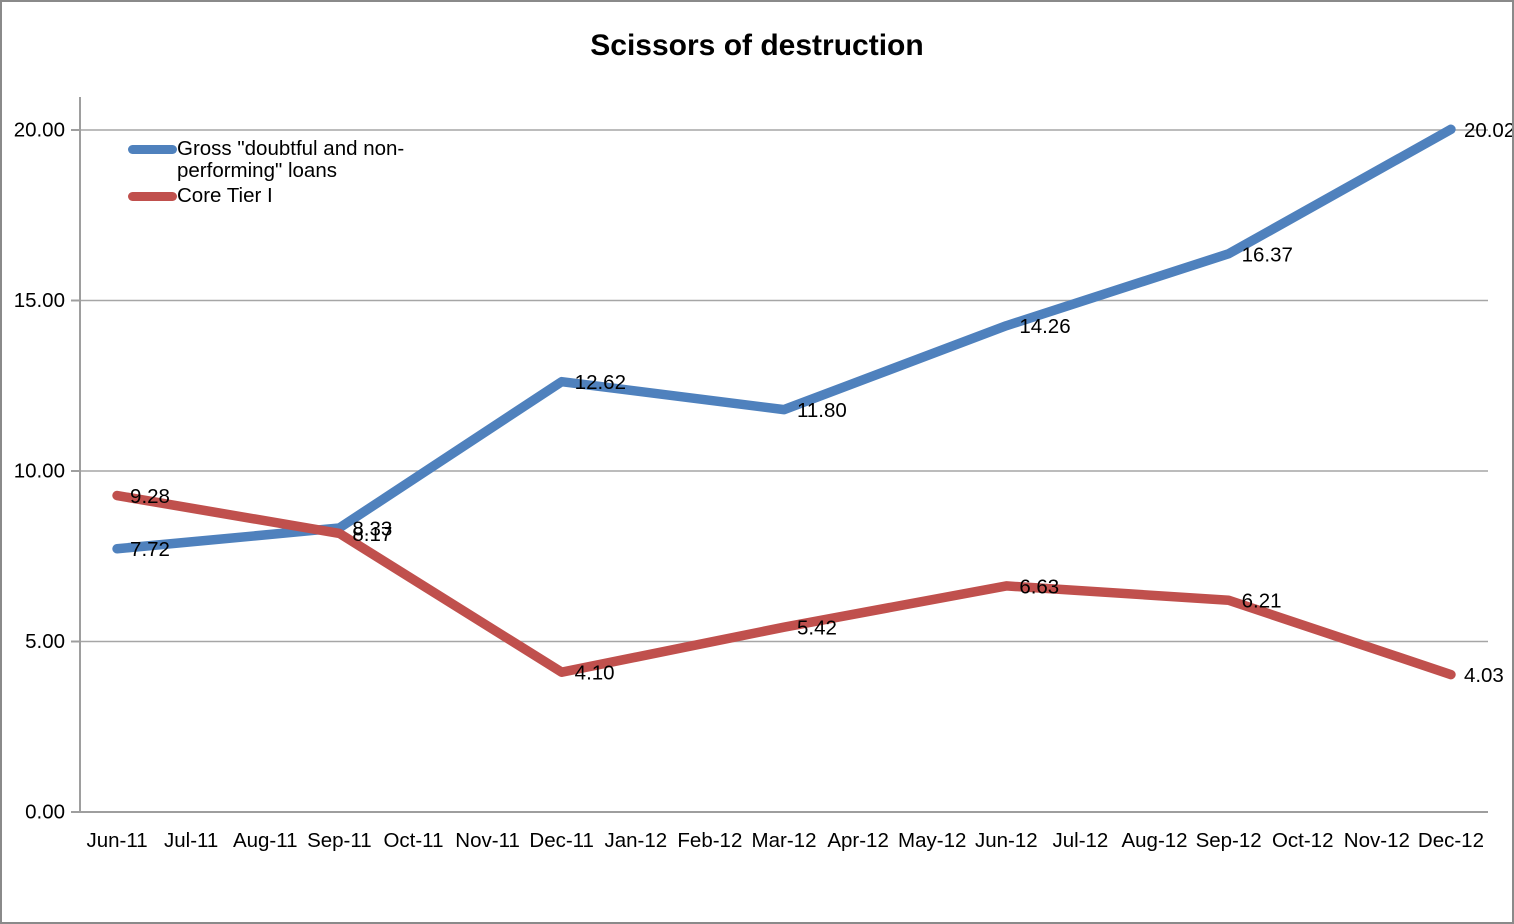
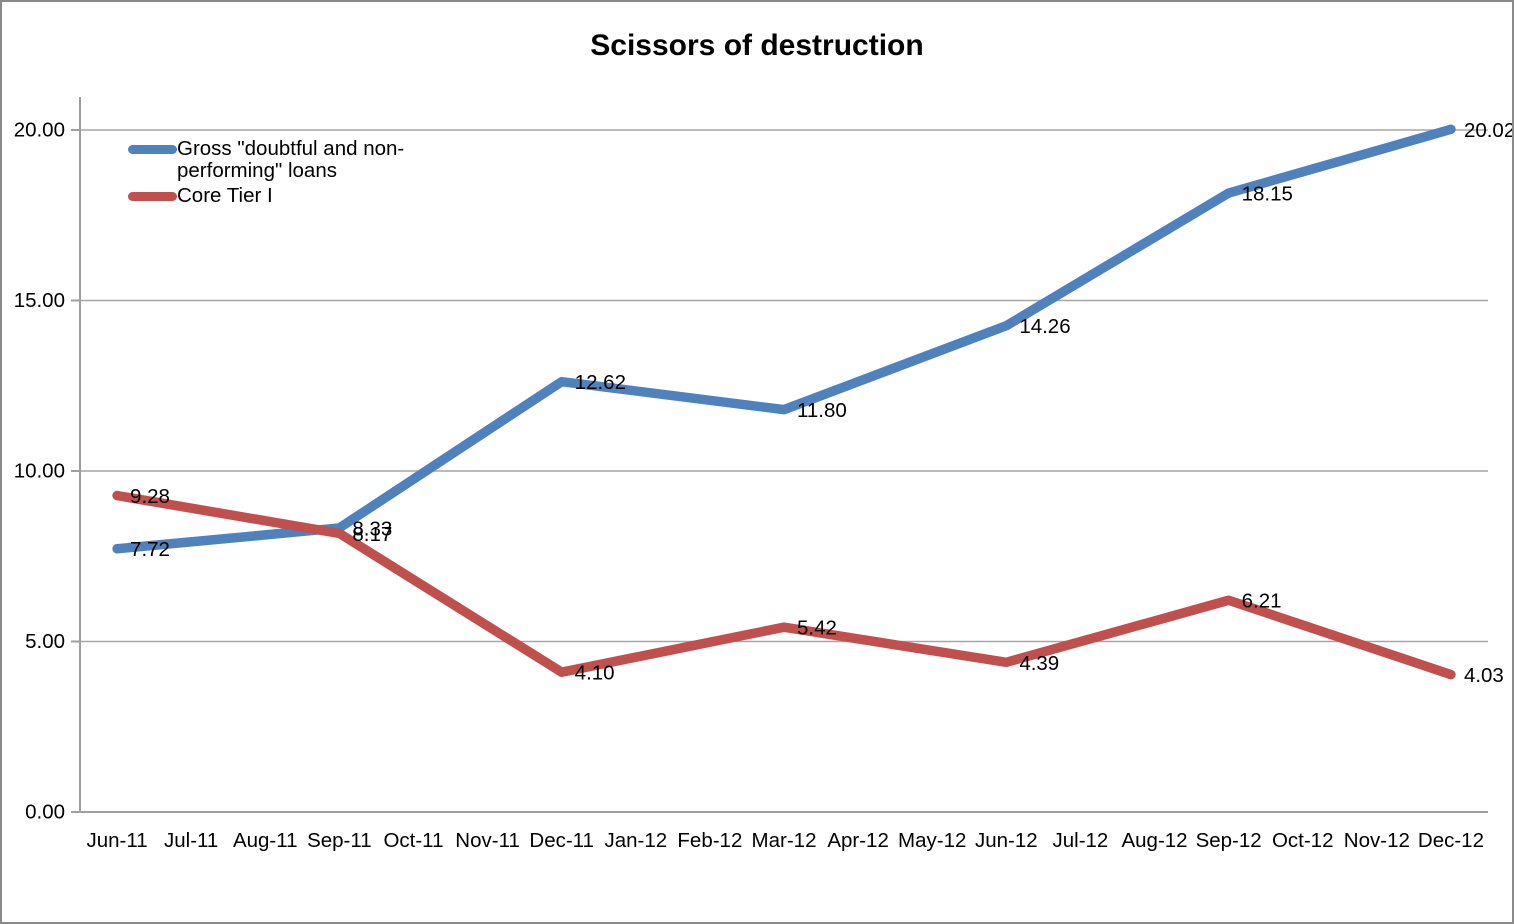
Core Tier I/Jun-12: 6.63 -> 4.39
Gross "doubtful and non-performing" loans/Sep-12: 16.37 -> 18.15
